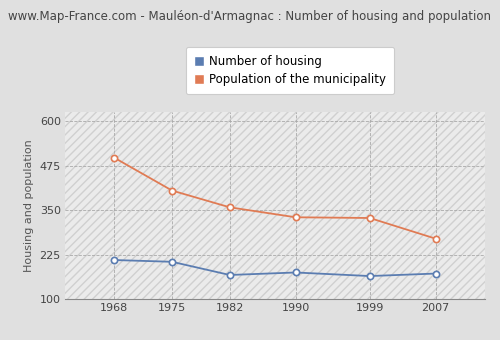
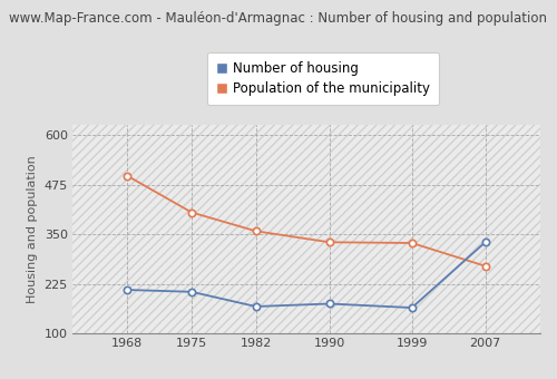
Number of housing/2007: 172 -> 330
